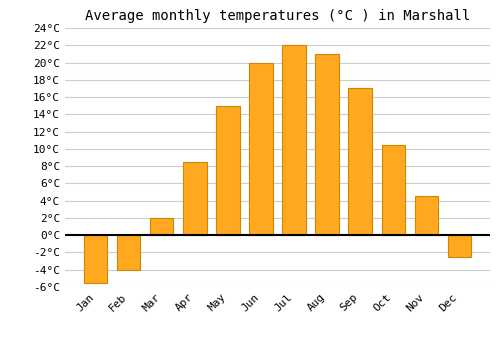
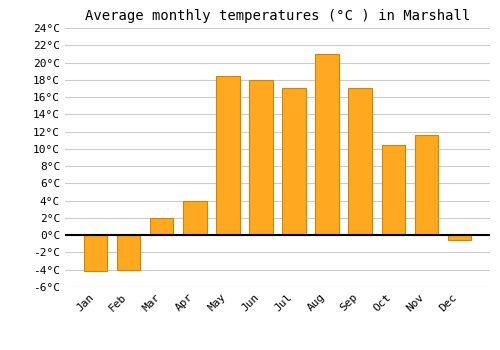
Jan: -5.5°C -> -4.2°C
Apr: 8.5°C -> 4.0°C
May: 15.0°C -> 18.4°C
Jun: 20.0°C -> 18.0°C
Jul: 22.0°C -> 17.0°C
Nov: 4.5°C -> 11.6°C
Dec: -2.5°C -> -0.6°C
